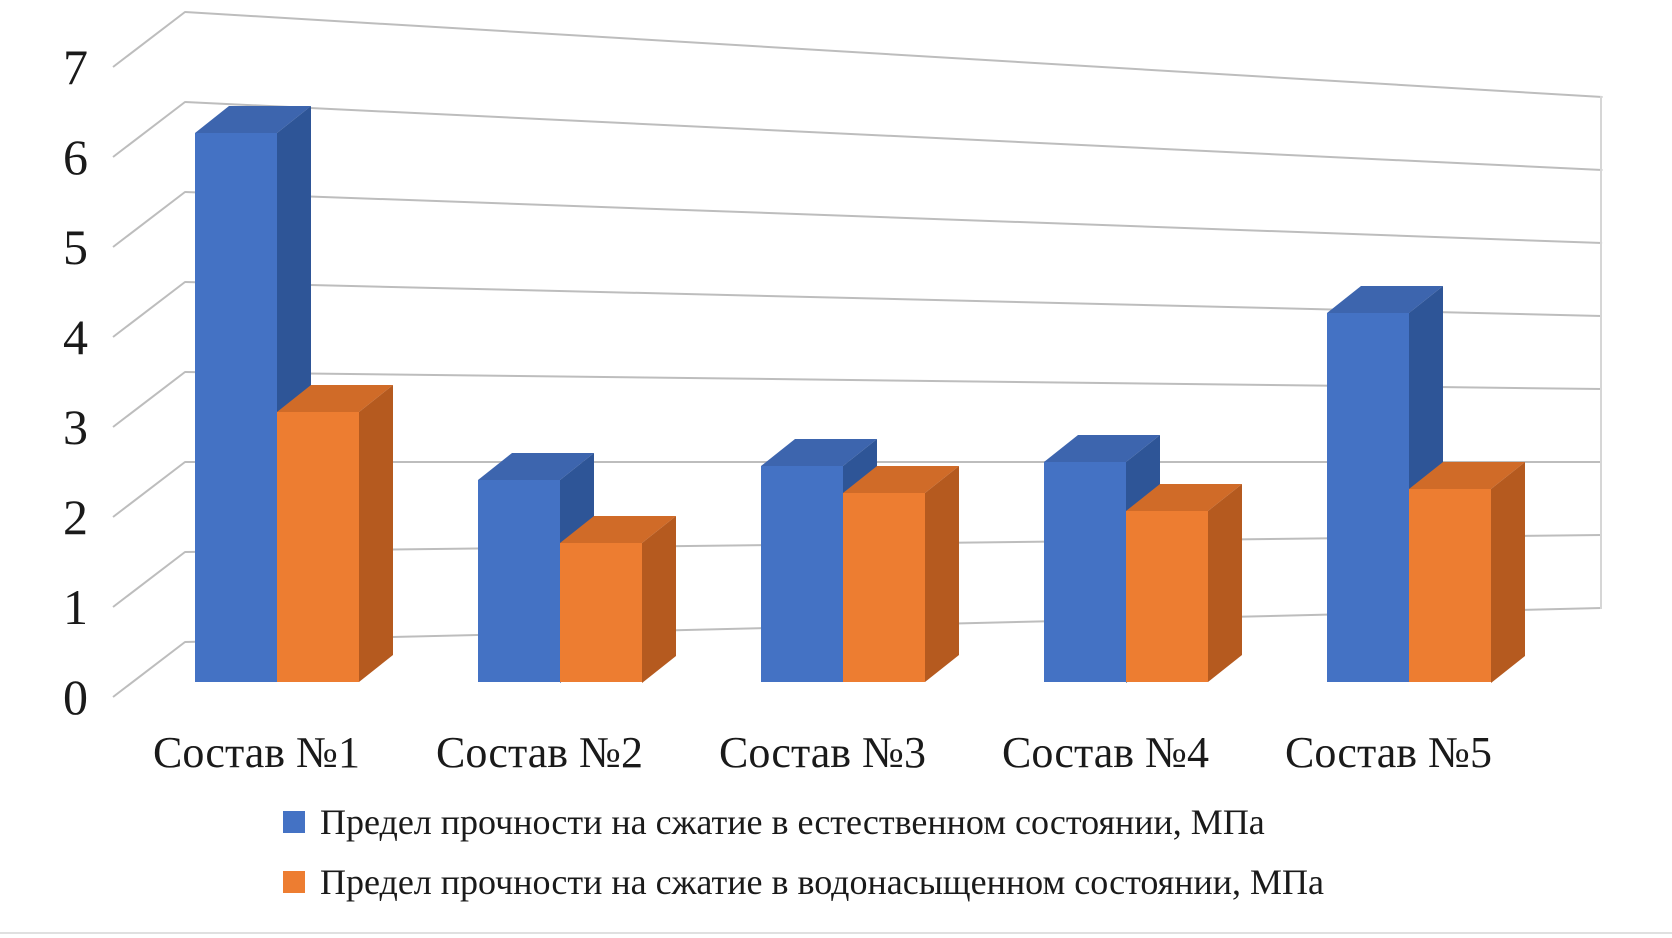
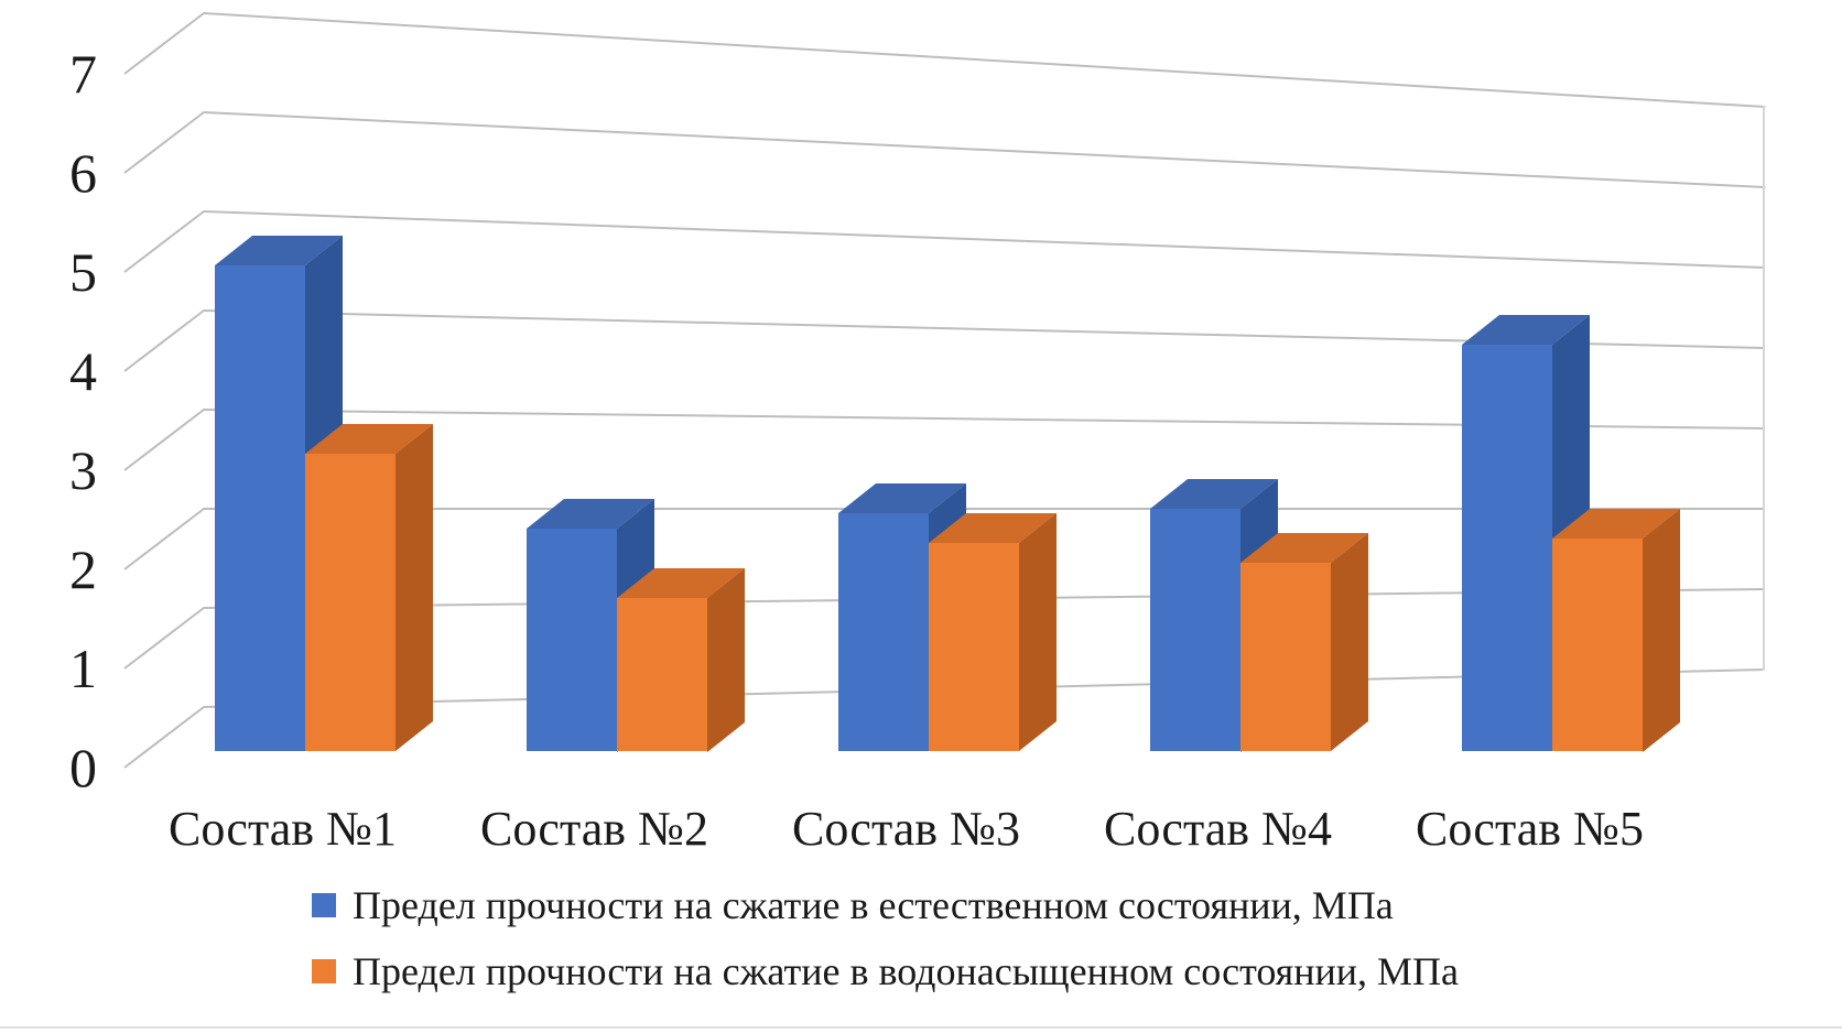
Предел прочности на сжатие в естественном состоянии, МПа/Состав №1: 6.1 -> 4.9
